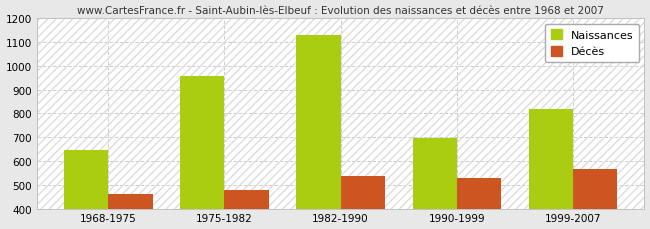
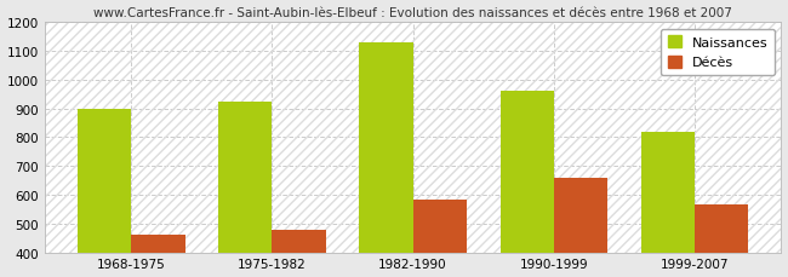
Naissances/1968-1975: 645 -> 897
Naissances/1975-1982: 955 -> 922
Décès/1982-1990: 535 -> 583
Naissances/1990-1999: 695 -> 960
Décès/1990-1999: 530 -> 660
